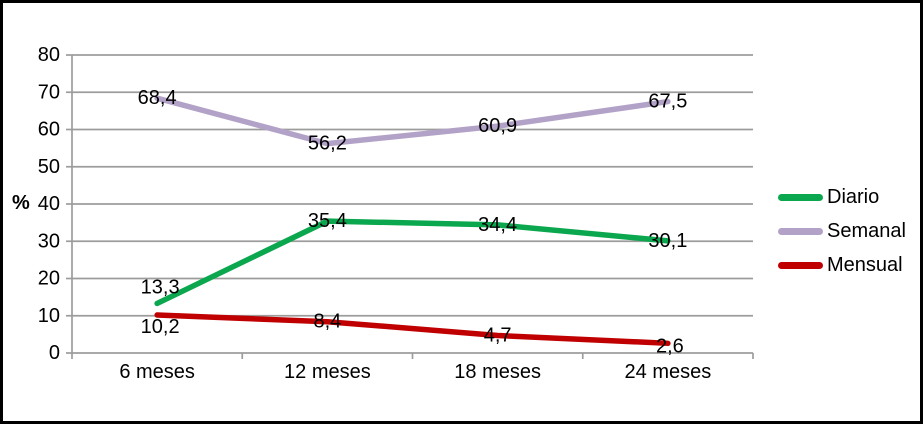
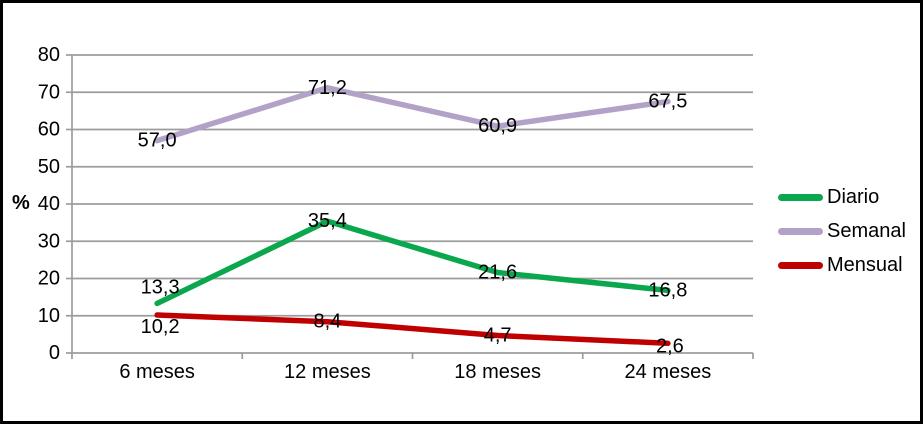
Semanal/6 meses: 68,4 -> 57,0
Semanal/12 meses: 56,2 -> 71,2
Diario/18 meses: 34,4 -> 21,6
Diario/24 meses: 30,1 -> 16,8
